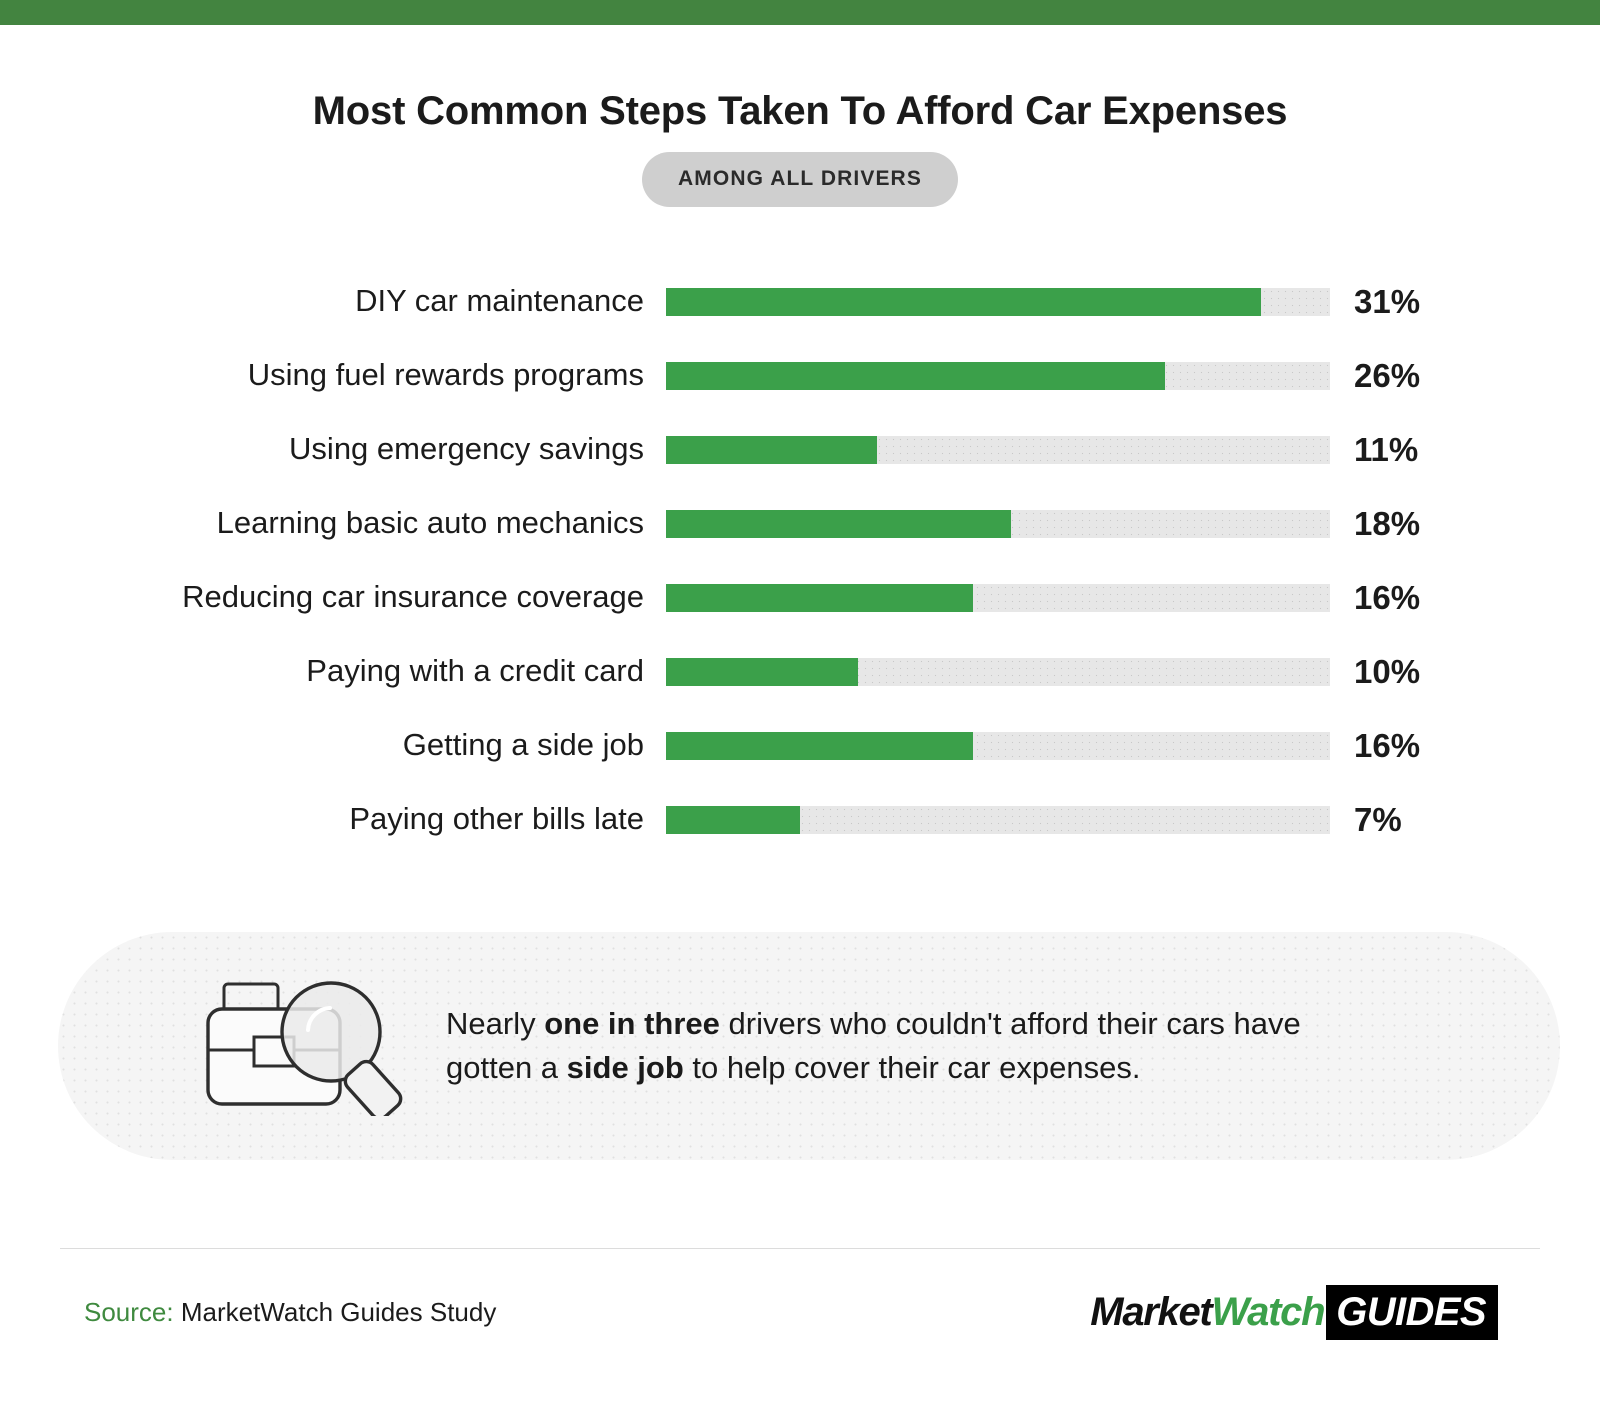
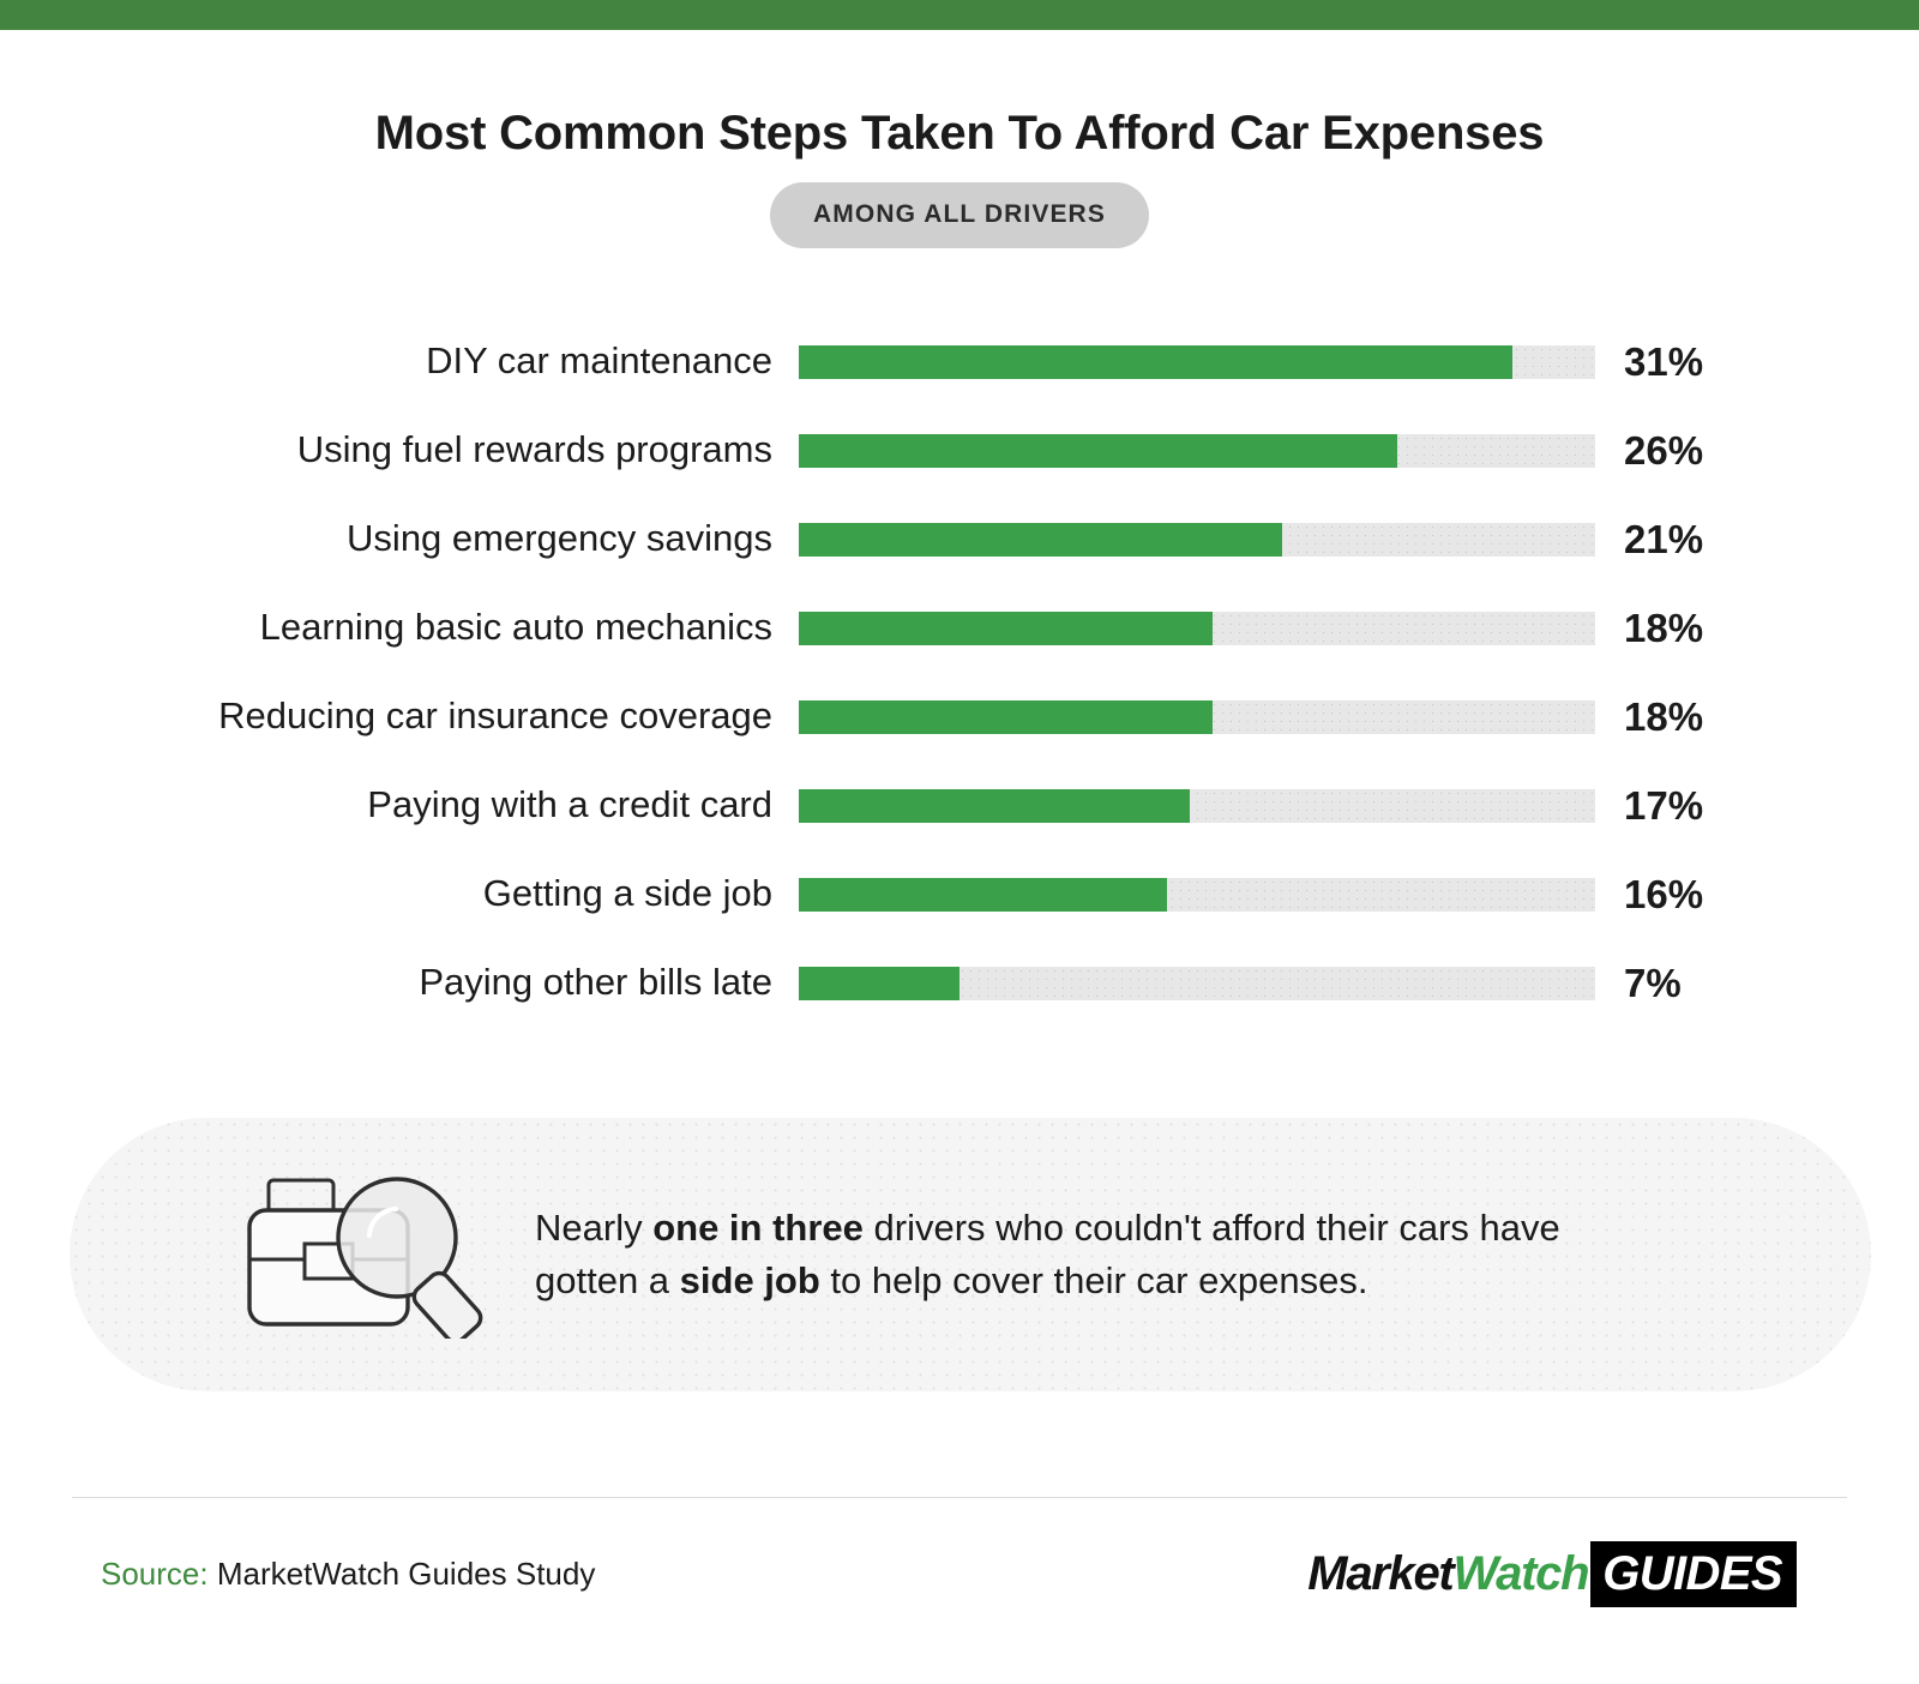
Using emergency savings: 11% -> 21%
Reducing car insurance coverage: 16% -> 18%
Paying with a credit card: 10% -> 17%
